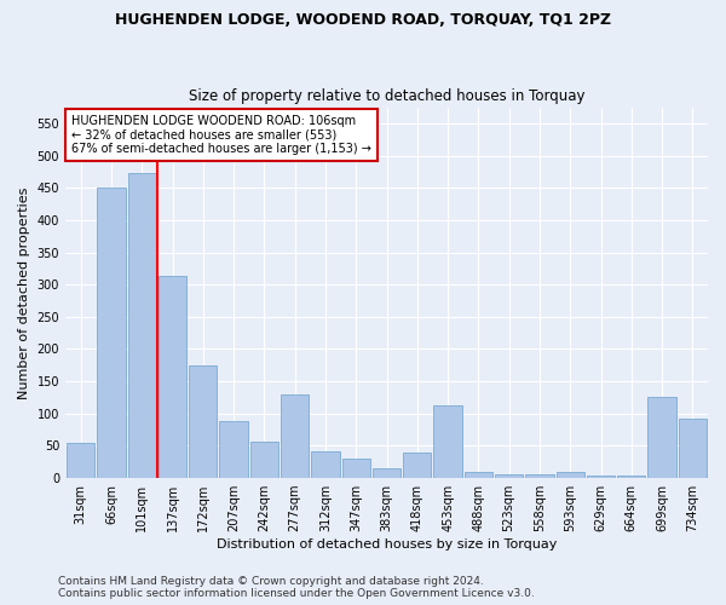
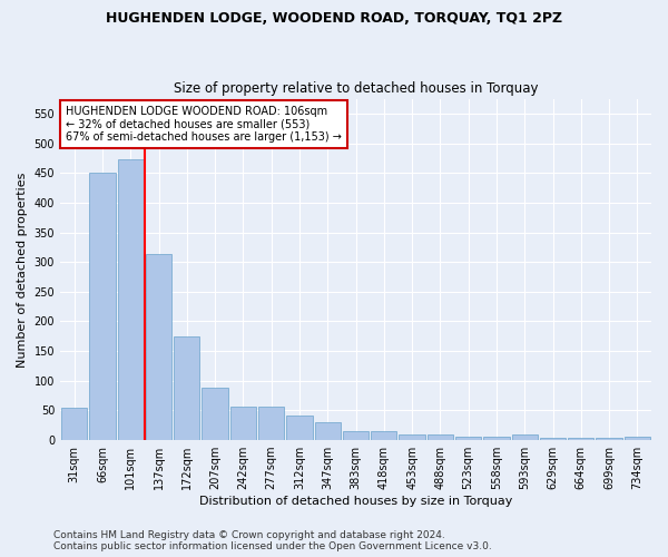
277sqm: 130 -> 57
418sqm: 40 -> 15
453sqm: 112 -> 10
699sqm: 126 -> 4
734sqm: 92 -> 5
